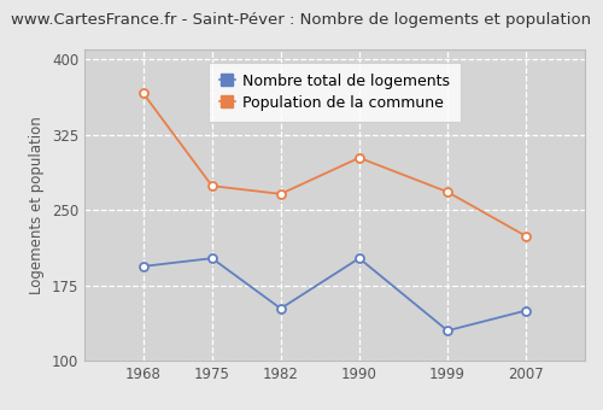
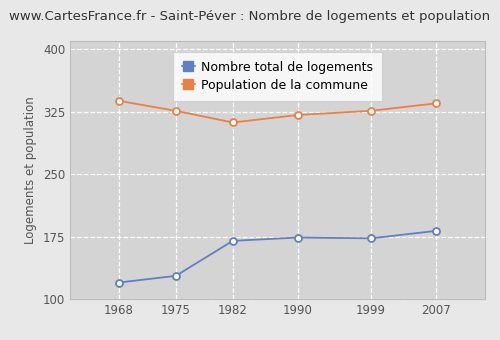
Nombre total de logements/1968: 194 -> 120
Population de la commune/1968: 366 -> 338
Nombre total de logements/1975: 202 -> 128
Population de la commune/1975: 274 -> 326
Nombre total de logements/1982: 152 -> 170
Population de la commune/1982: 266 -> 312
Nombre total de logements/1990: 202 -> 174
Population de la commune/1990: 302 -> 321
Nombre total de logements/1999: 130 -> 173
Population de la commune/1999: 268 -> 326
Nombre total de logements/2007: 150 -> 182
Population de la commune/2007: 224 -> 335
